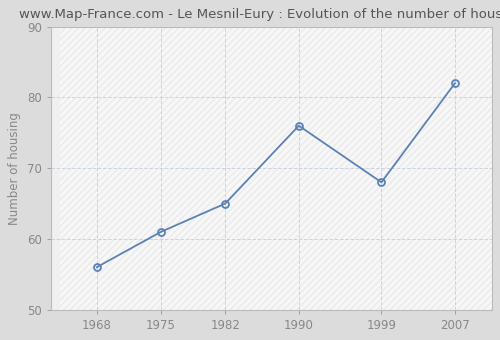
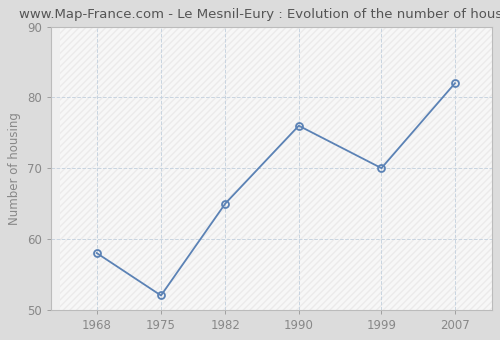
1968: 56 -> 58
1975: 61 -> 52
1999: 68 -> 70
